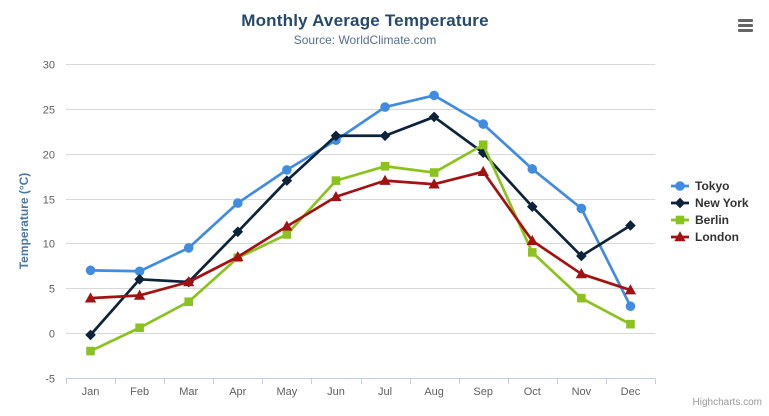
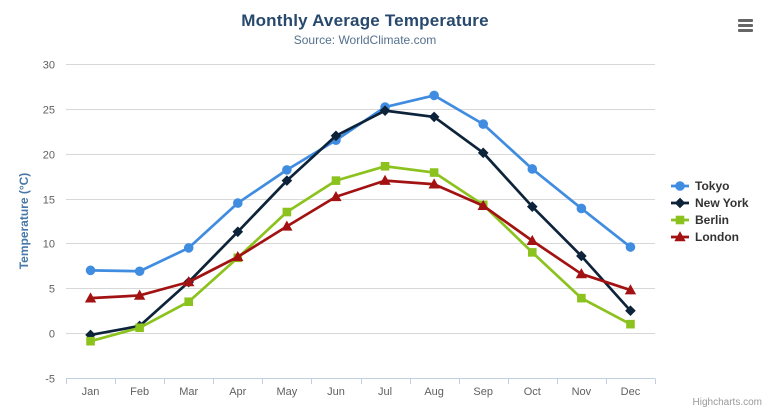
Berlin/Jan: -2 -> -1
New York/Feb: 6 -> 1
Berlin/May: 11 -> 14
New York/Jul: 22 -> 25
Berlin/Sep: 21 -> 14
London/Sep: 18 -> 14
Tokyo/Dec: 3 -> 10
New York/Dec: 12 -> 2
